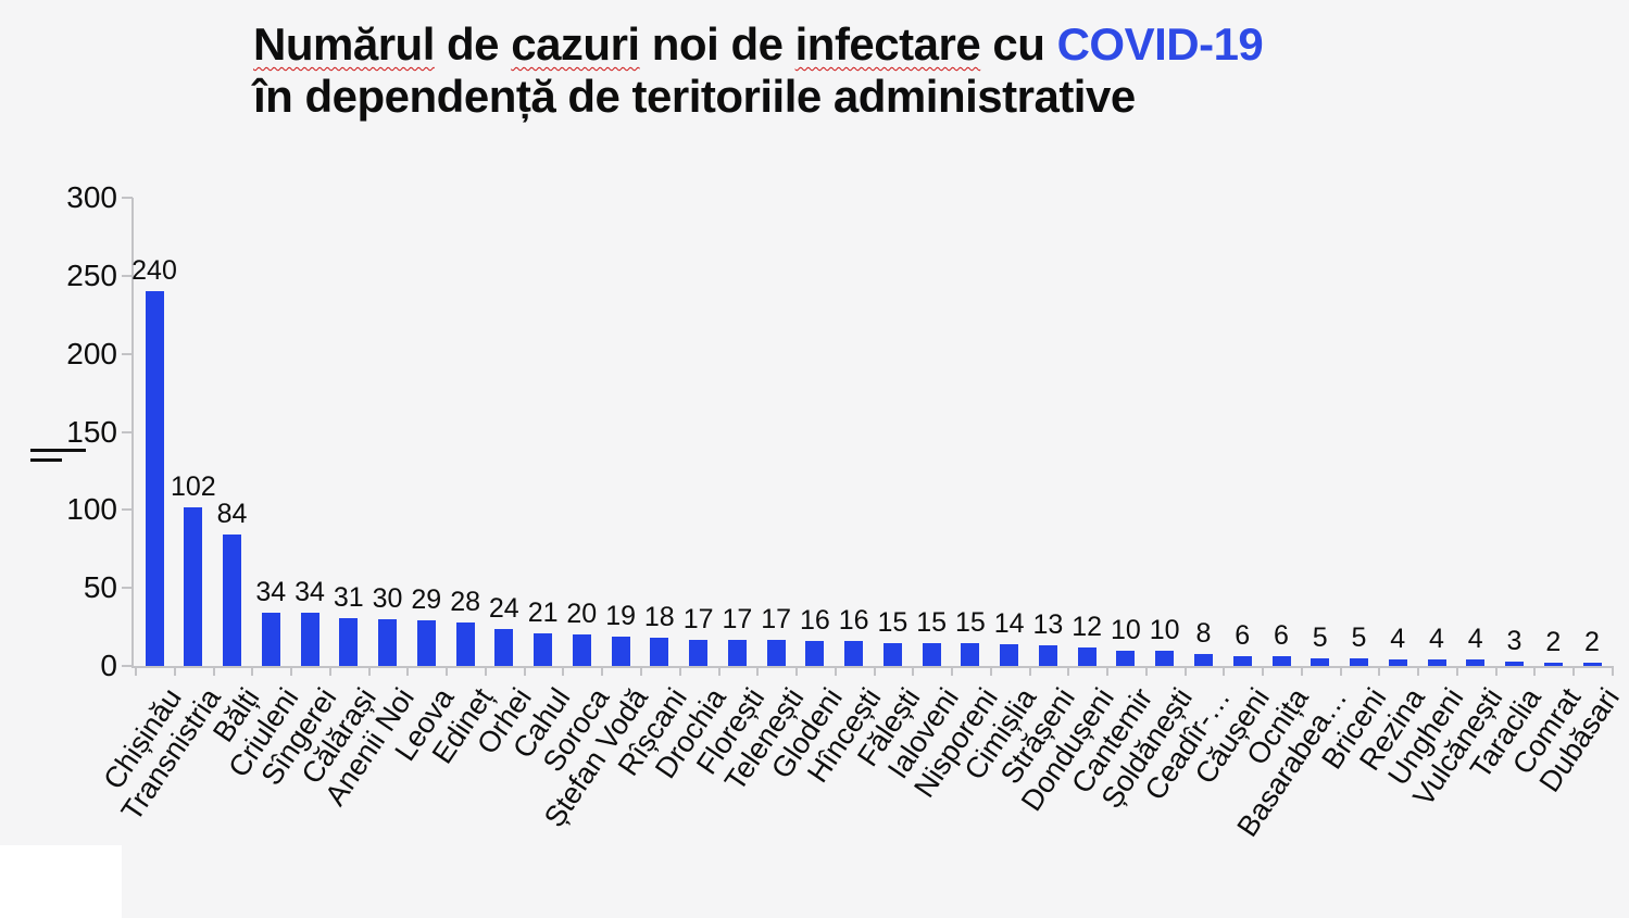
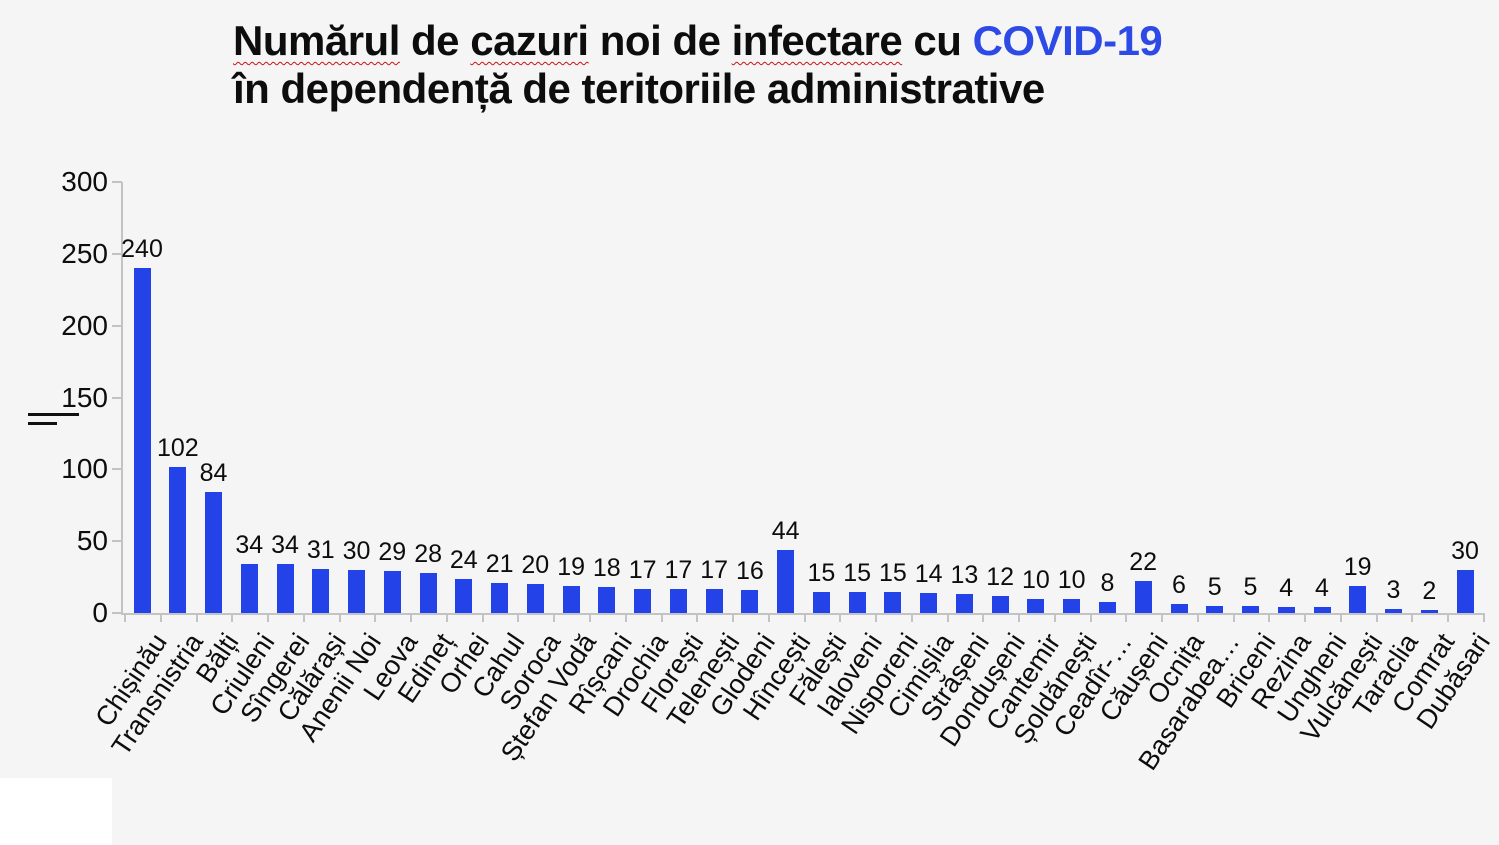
Hîncești: 16 -> 44
Căușeni: 6 -> 22
Vulcănești: 4 -> 19
Dubăsari: 2 -> 30
